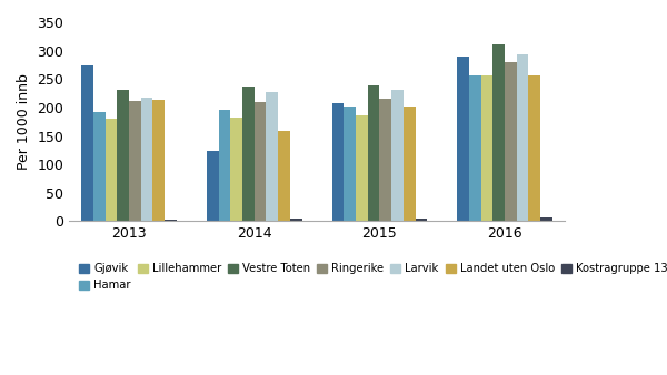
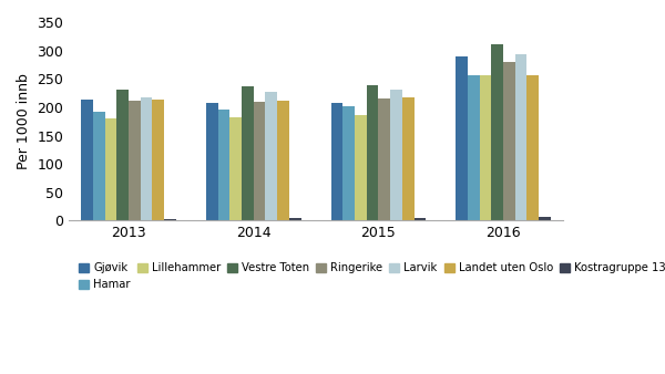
Gjøvik/2013: 274 -> 214
Gjøvik/2014: 124 -> 207
Landet uten Oslo/2014: 158 -> 211
Landet uten Oslo/2015: 202 -> 216
